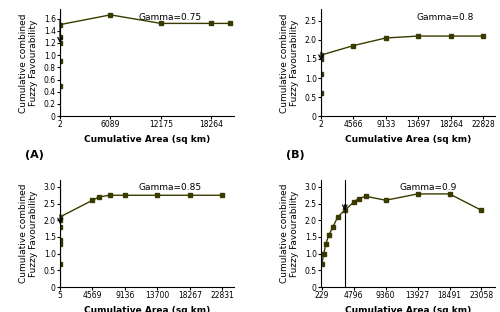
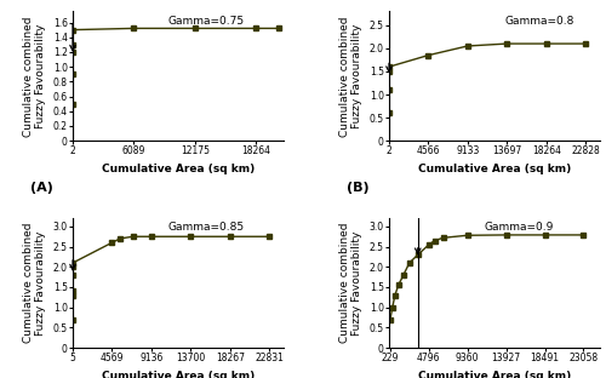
6089: 1.66 -> 1.52
9360: 2.60 -> 2.78
23058: 2.30 -> 2.79
